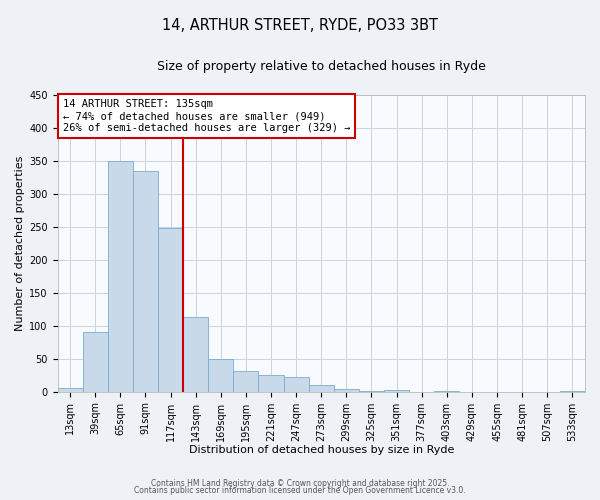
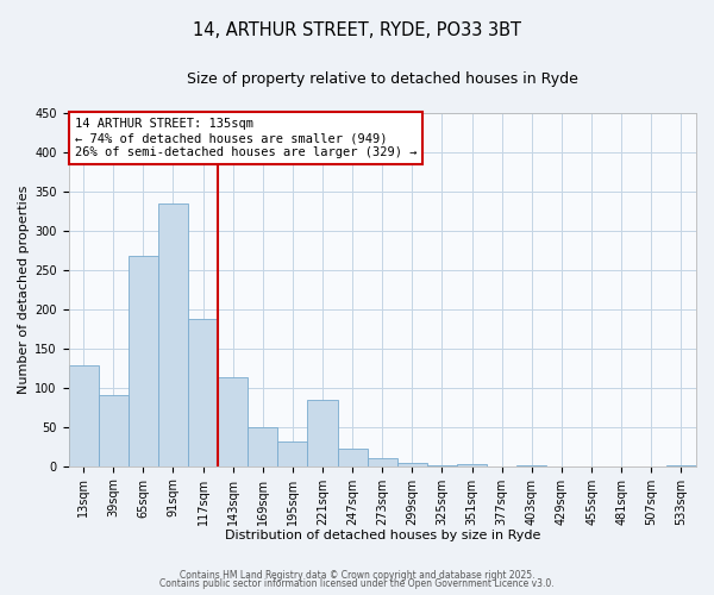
13sqm: 5 -> 128
65sqm: 350 -> 268
117sqm: 248 -> 188
221sqm: 25 -> 84
